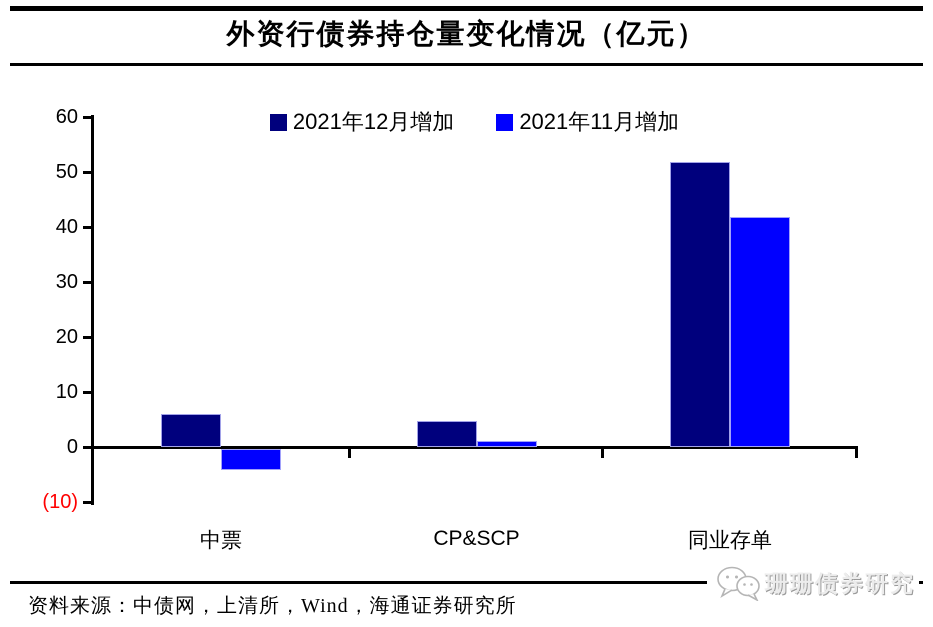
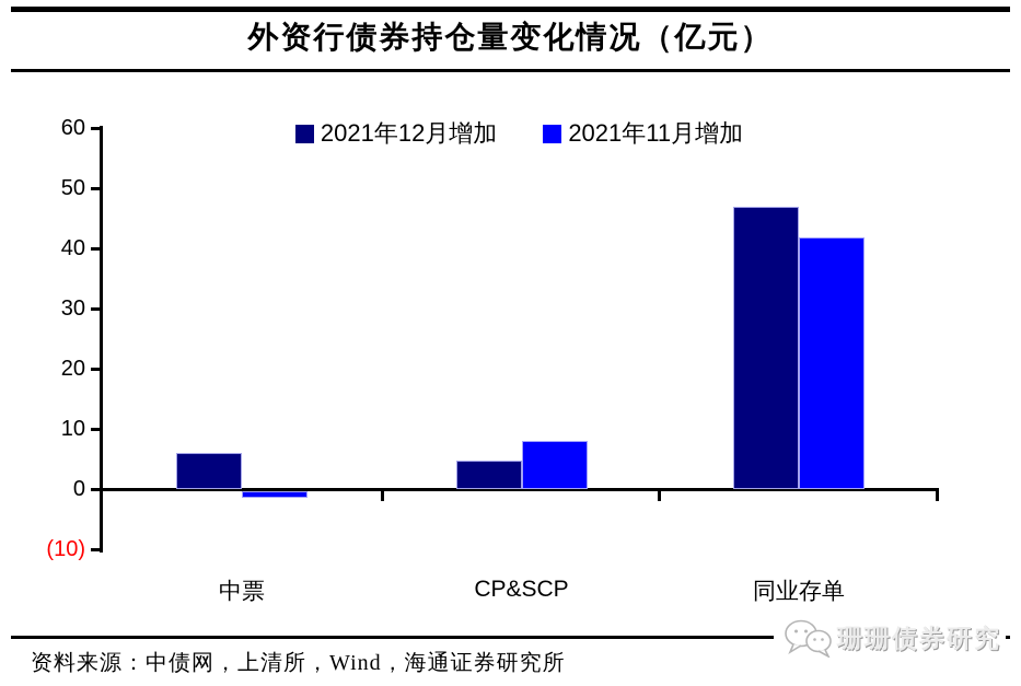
2021年11月增加/中票: -4 -> -1
2021年11月增加/CP&SCP: 1 -> 8
2021年12月增加/同业存单: 52 -> 47
